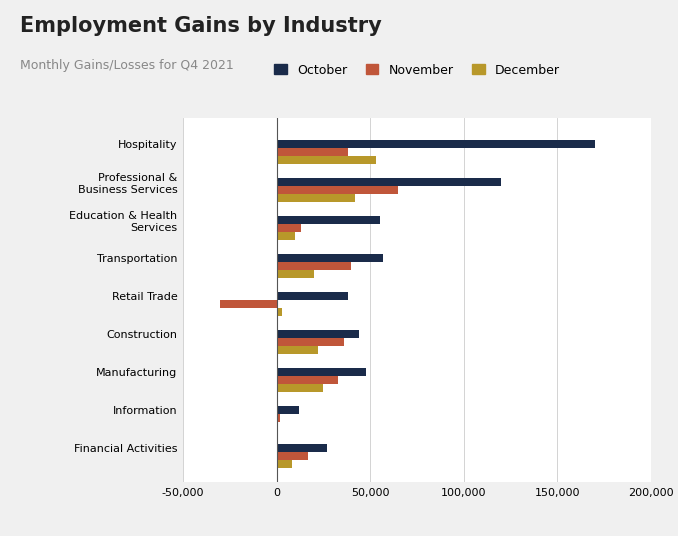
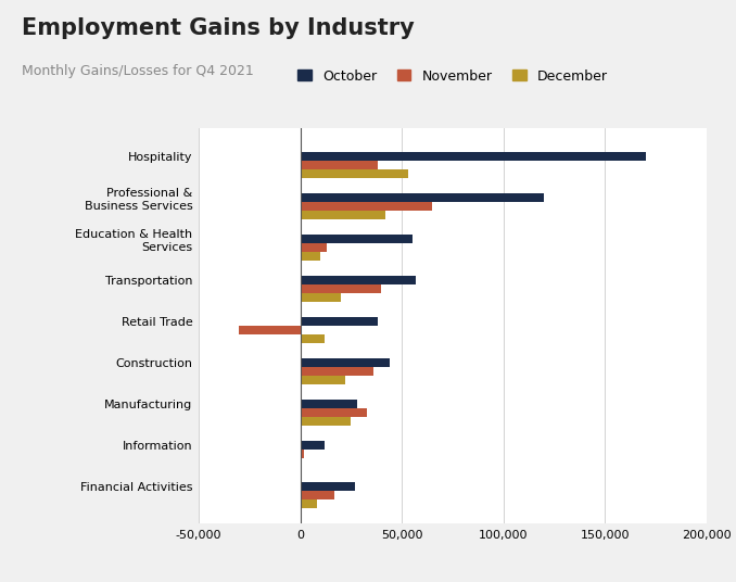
December/Retail Trade: 3,000 -> 12,000
October/Manufacturing: 48,000 -> 28,000
